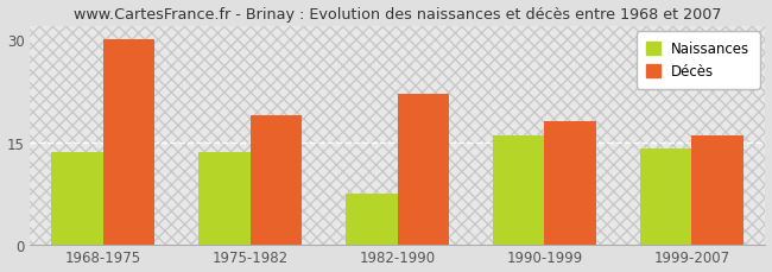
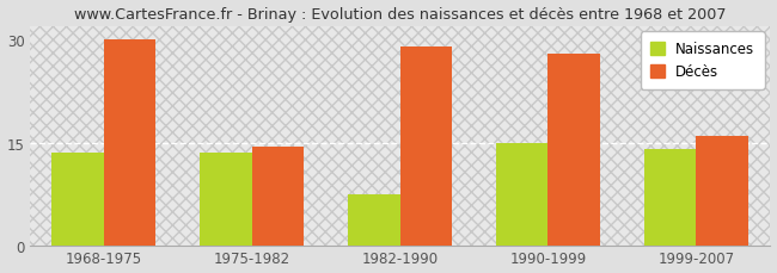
Décès/1975-1982: 19.0 -> 14.5
Décès/1982-1990: 22.0 -> 29.0
Naissances/1990-1999: 16.0 -> 15.0
Décès/1990-1999: 18.0 -> 28.0
